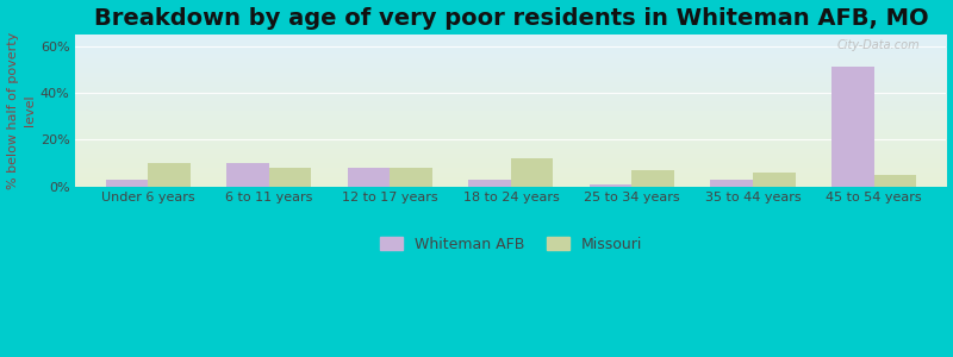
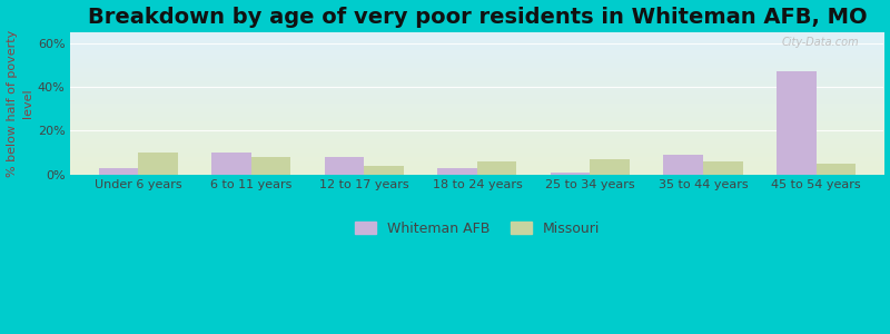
Missouri/12 to 17 years: 8% -> 4%
Missouri/18 to 24 years: 12% -> 6%
Whiteman AFB/35 to 44 years: 3% -> 9%
Whiteman AFB/45 to 54 years: 51% -> 47%
